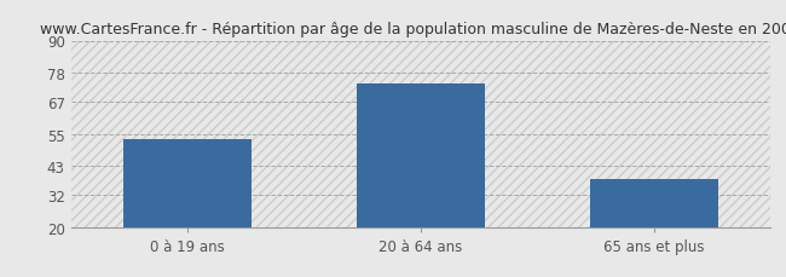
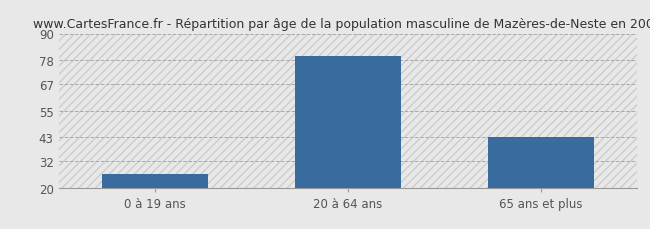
0 à 19 ans: 53 -> 26
20 à 64 ans: 74 -> 80
65 ans et plus: 38 -> 43
